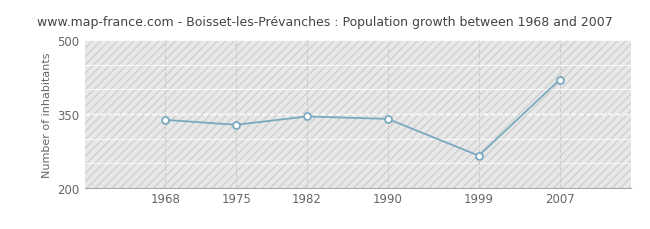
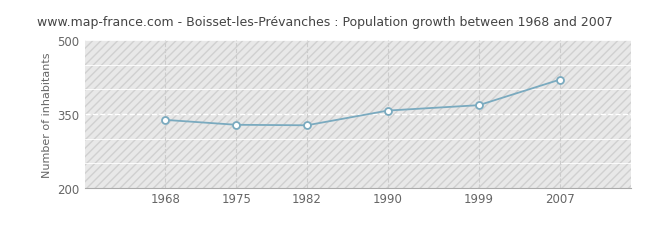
1982: 345 -> 327
1990: 340 -> 357
1999: 265 -> 368
